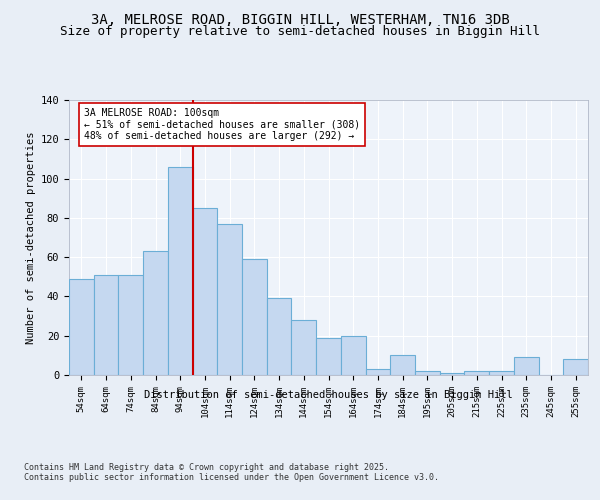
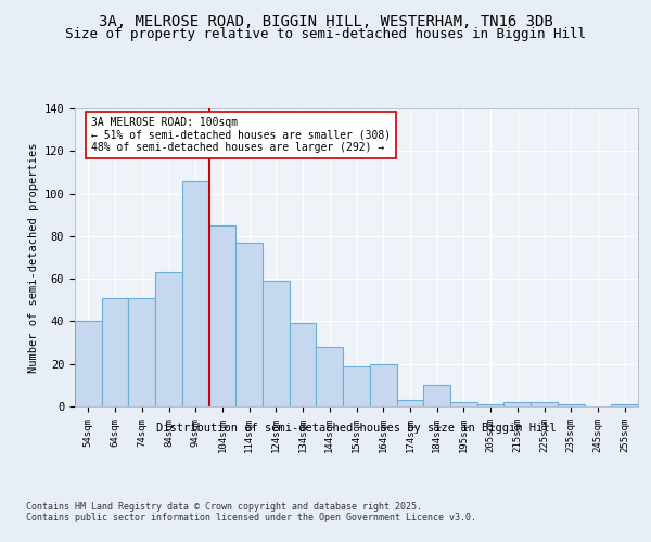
54sqm: 49 -> 40
235sqm: 9 -> 1
255sqm: 8 -> 1
